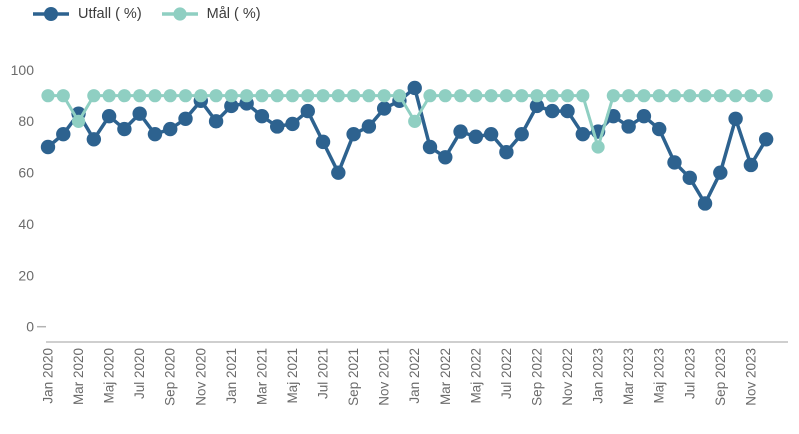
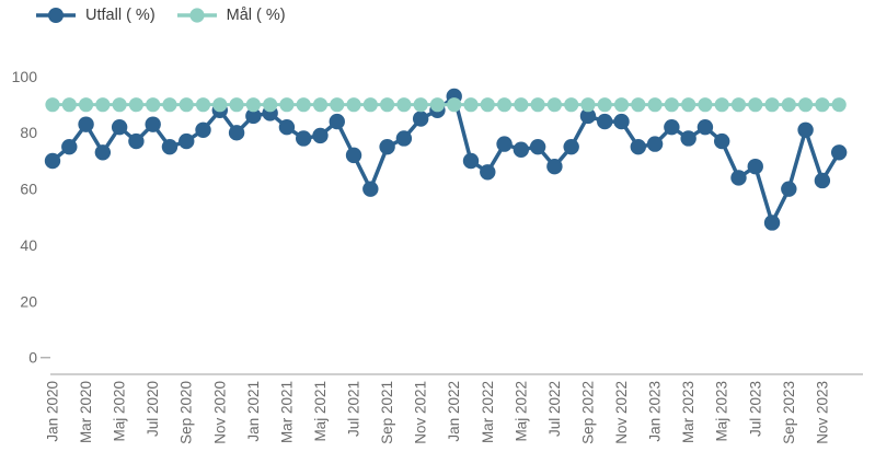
Mål ( %)/Mar 2020: 80 -> 90
Mål ( %)/Jan 2022: 80 -> 90
Mål ( %)/Jan 2023: 70 -> 90
Utfall ( %)/Jul 2023: 58 -> 68
